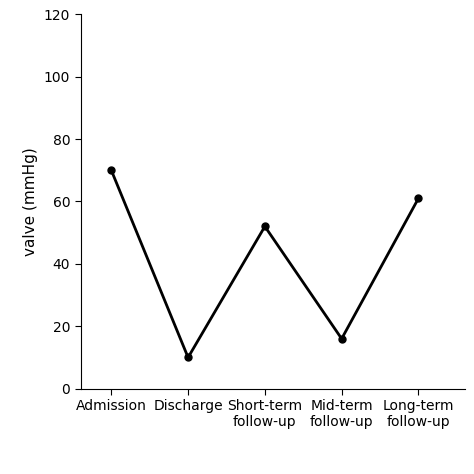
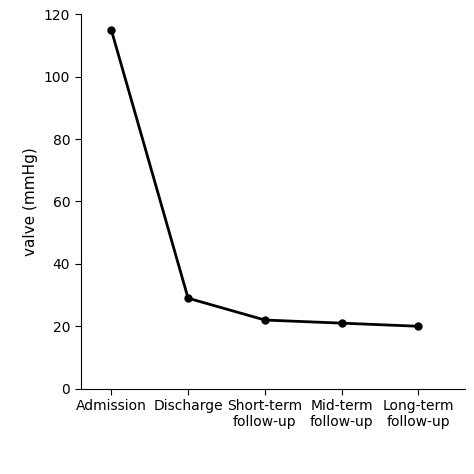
Admission: 70 -> 115
Discharge: 10 -> 29
Short-term follow-up: 52 -> 22
Mid-term follow-up: 16 -> 21
Long-term follow-up: 61 -> 20
